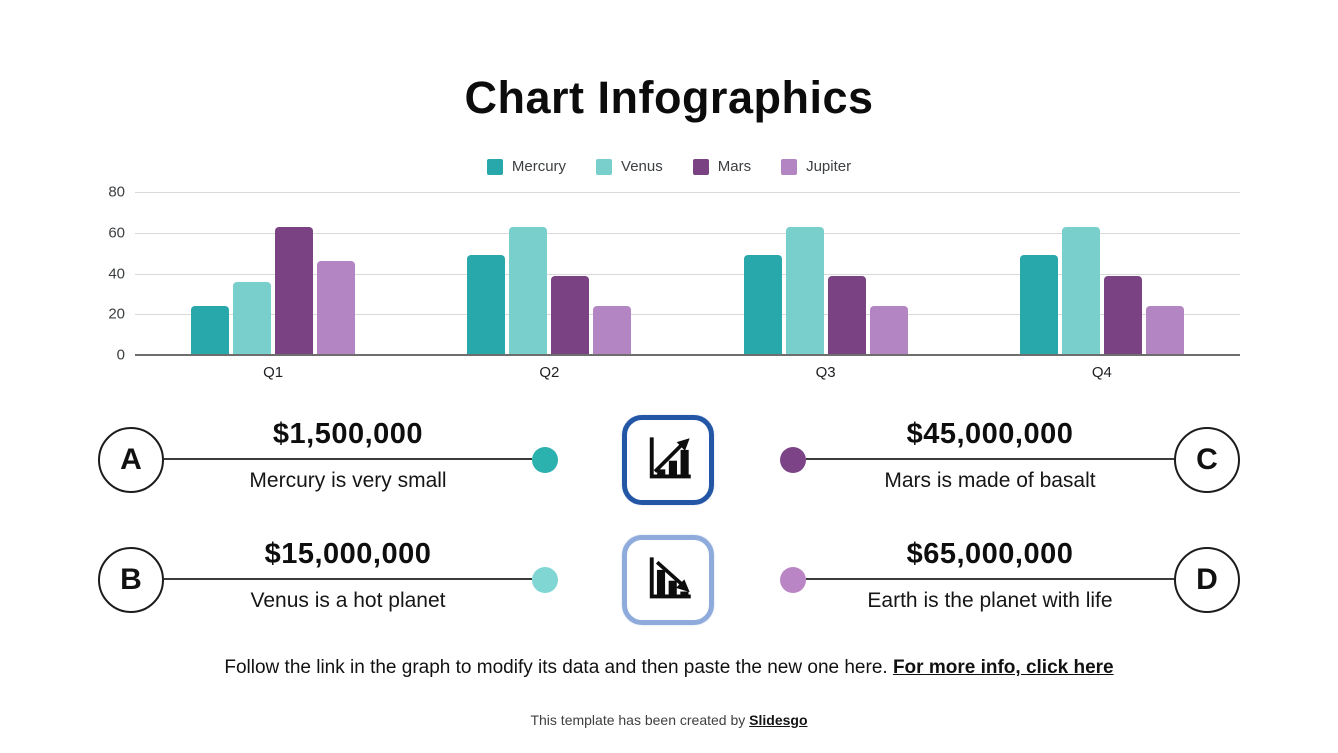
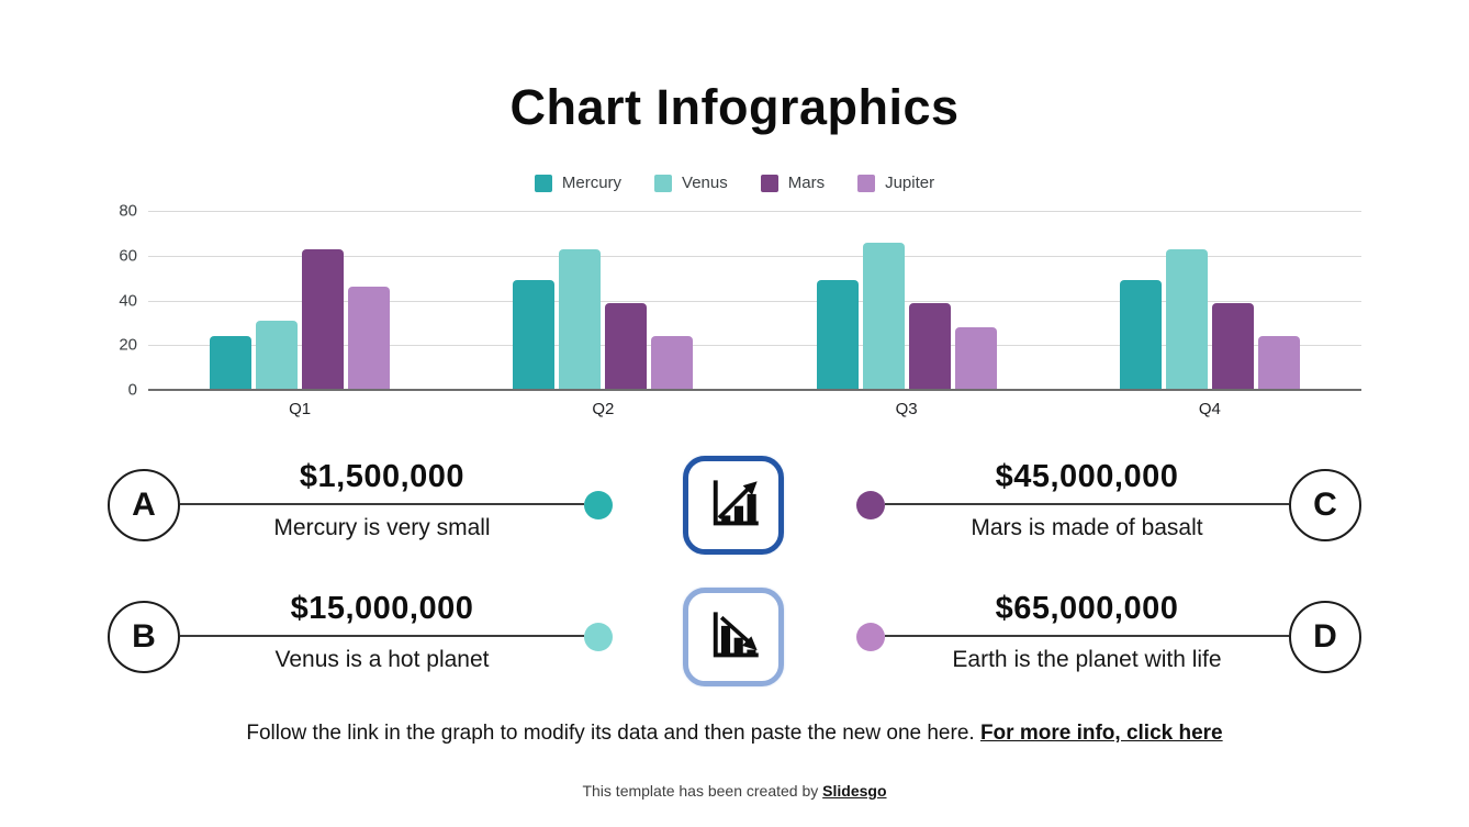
Venus/Q1: 36 -> 31
Venus/Q3: 63 -> 66
Jupiter/Q3: 24 -> 28
